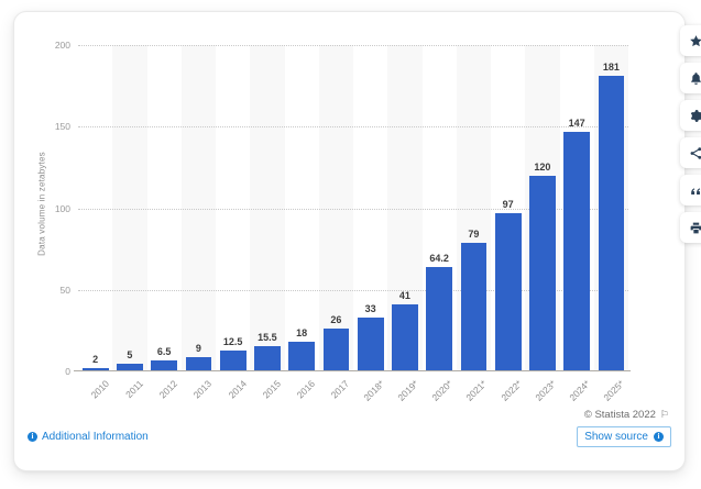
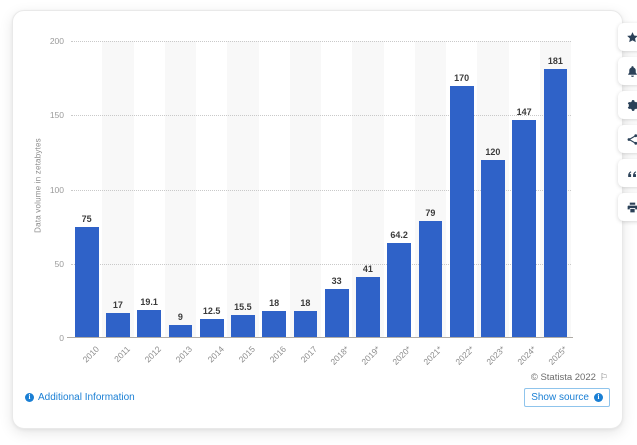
2010: 2 -> 75
2011: 5 -> 17
2012: 6.5 -> 19.1
2017: 26 -> 18
2022*: 97 -> 170
